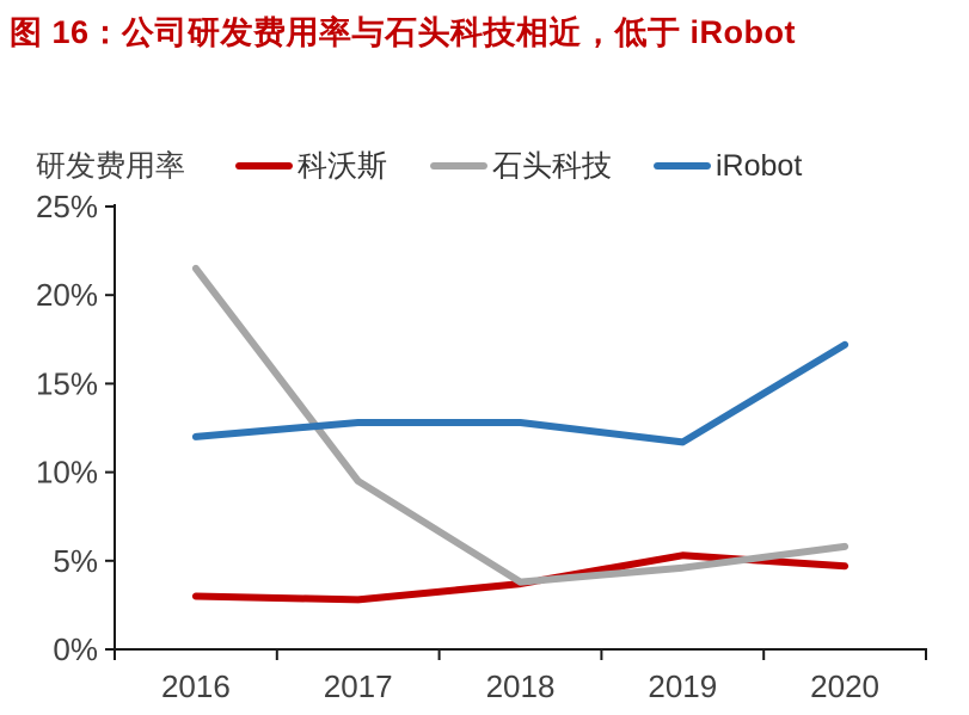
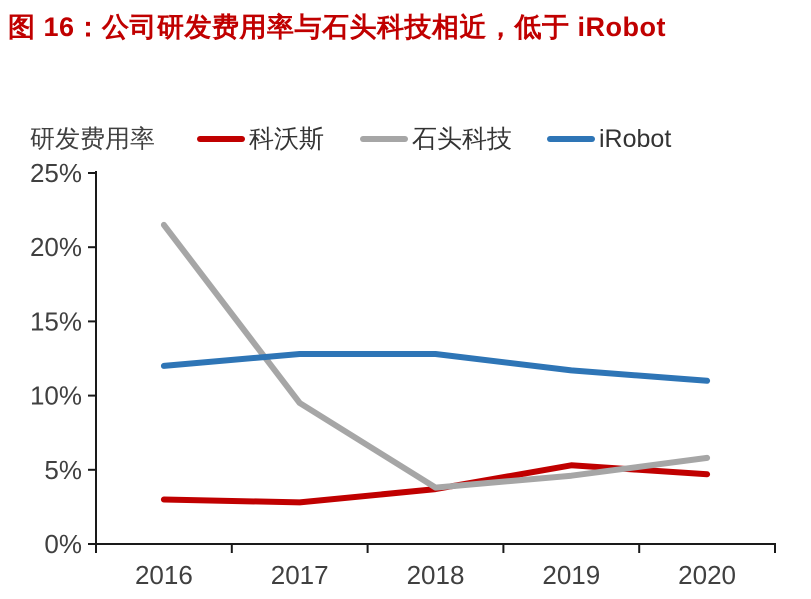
iRobot/2020: 17.2% -> 11.0%
